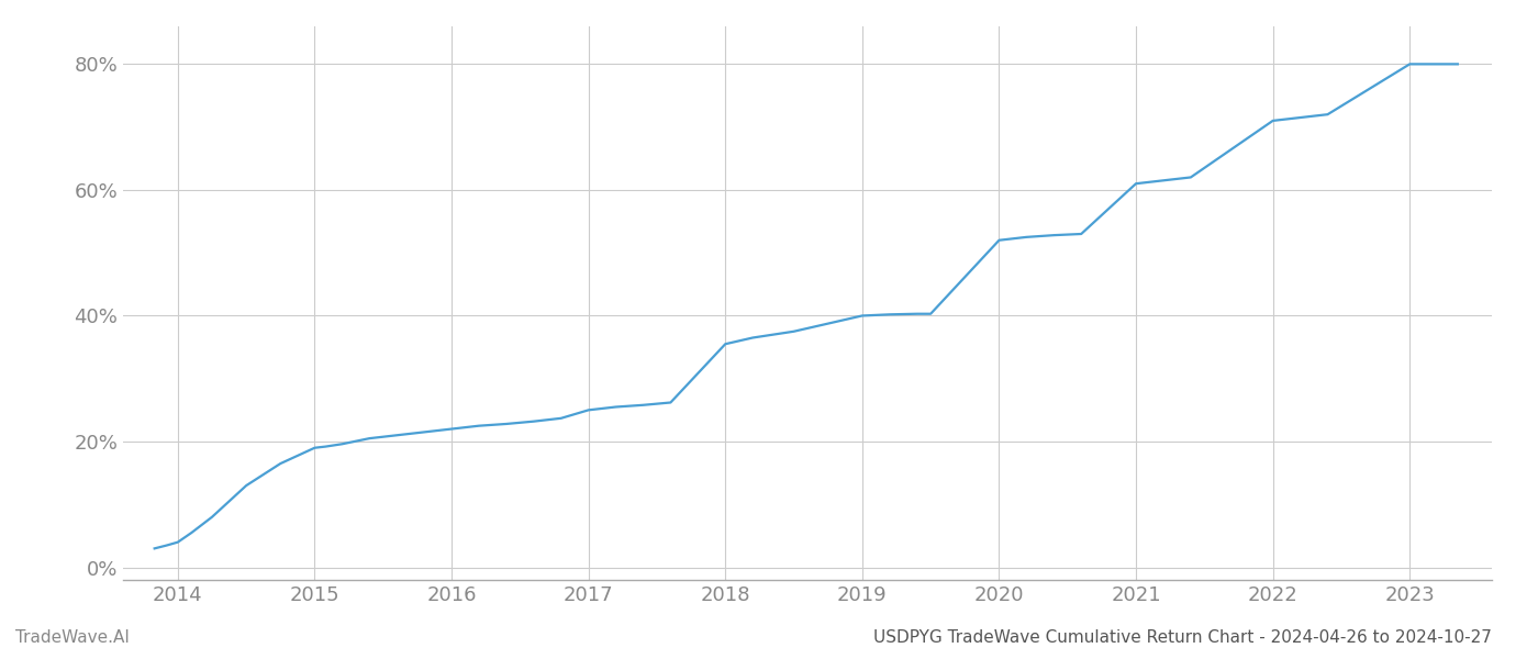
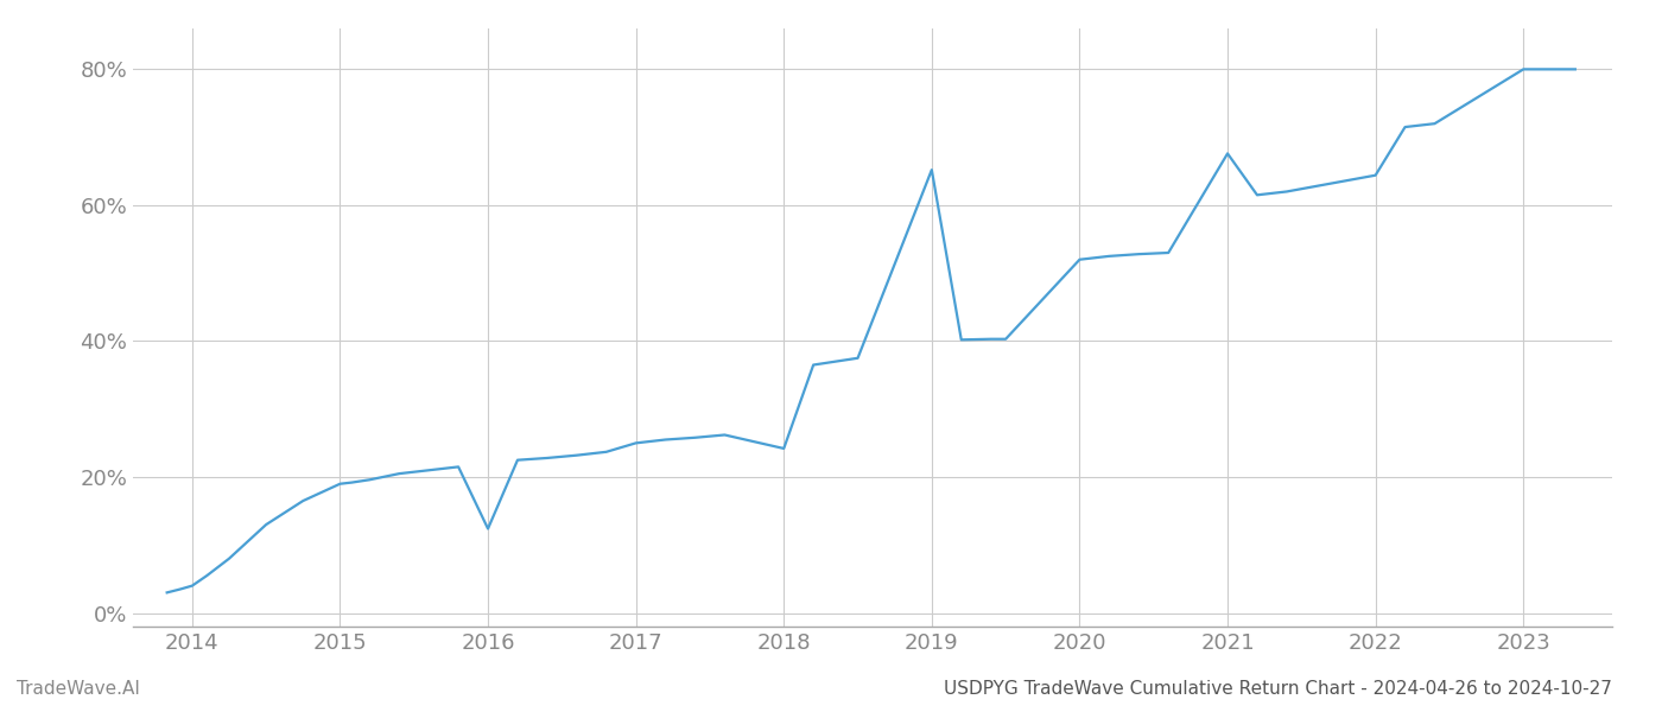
2016: 22.0% -> 12.4%
2018: 35.5% -> 24.2%
2019: 40.0% -> 65.2%
2021: 61.0% -> 67.6%
2022: 71.0% -> 64.4%
